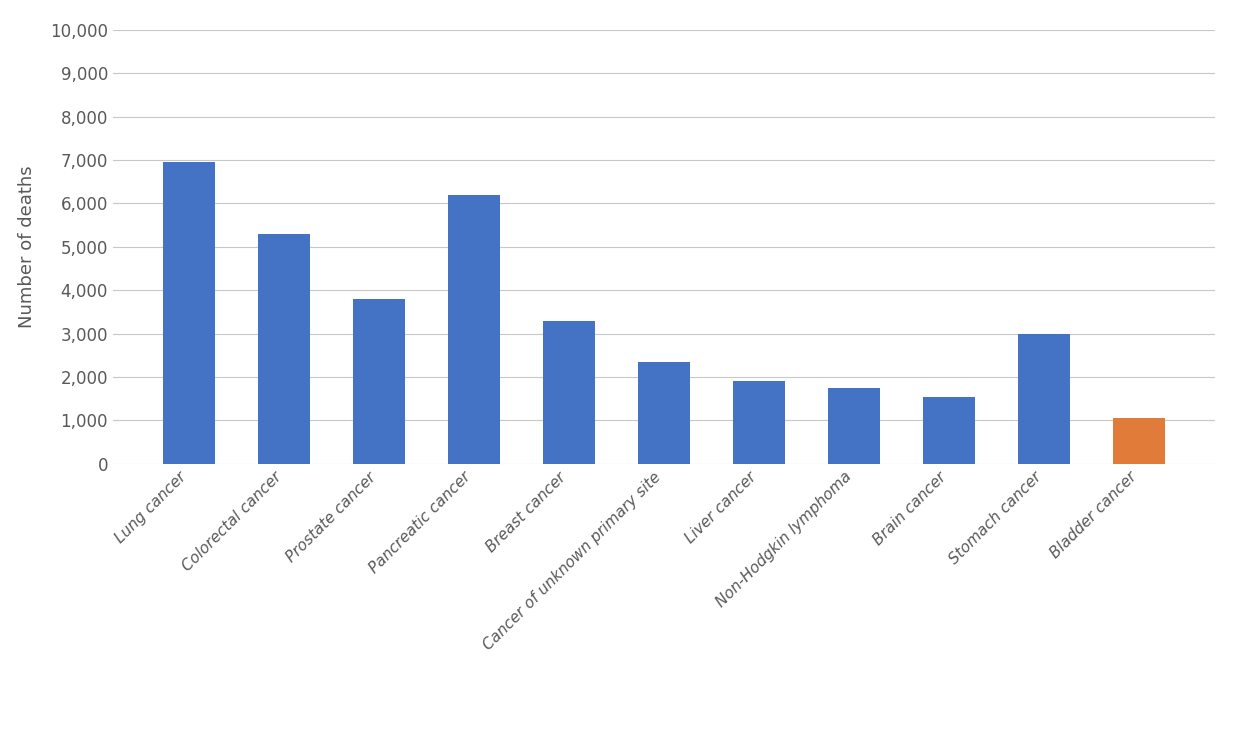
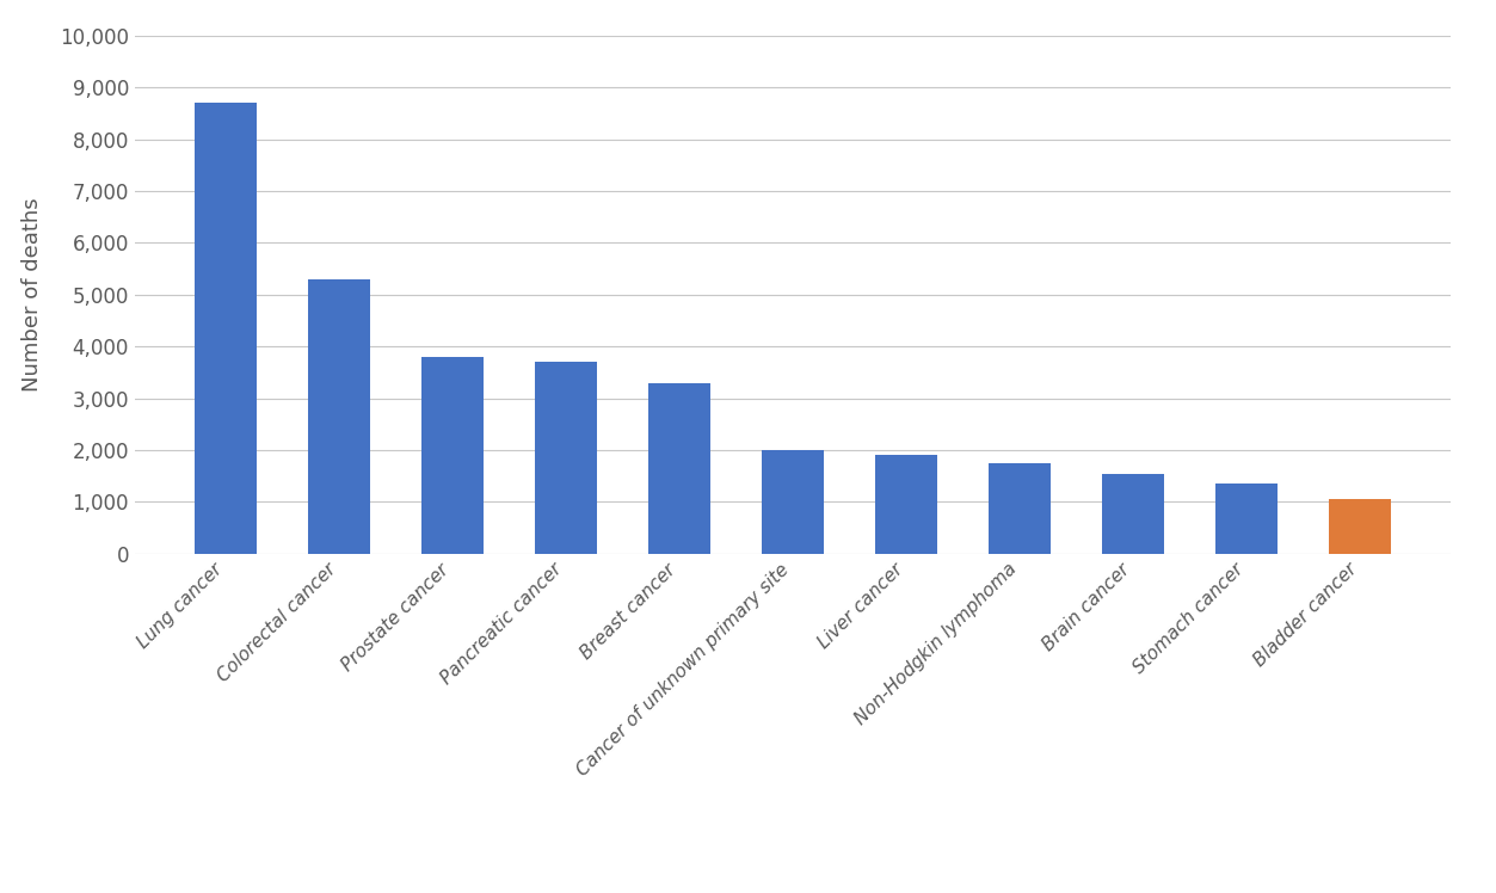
Lung cancer: 6,950 -> 8,700
Pancreatic cancer: 6,200 -> 3,700
Cancer of unknown primary site: 2,350 -> 2,000
Stomach cancer: 3,000 -> 1,350
